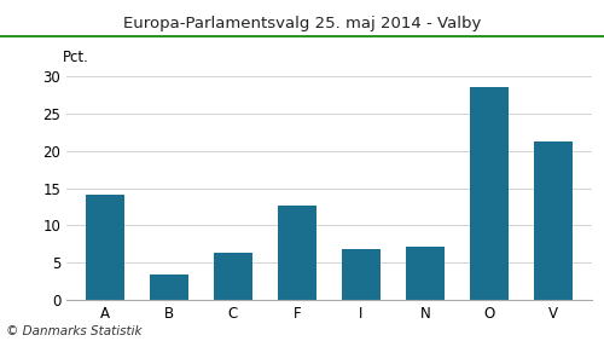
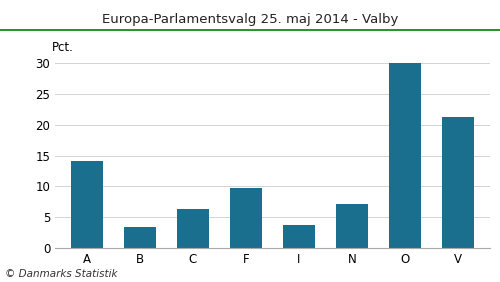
F: 12.7 -> 9.8
I: 6.9 -> 3.8
O: 28.5 -> 30.0
